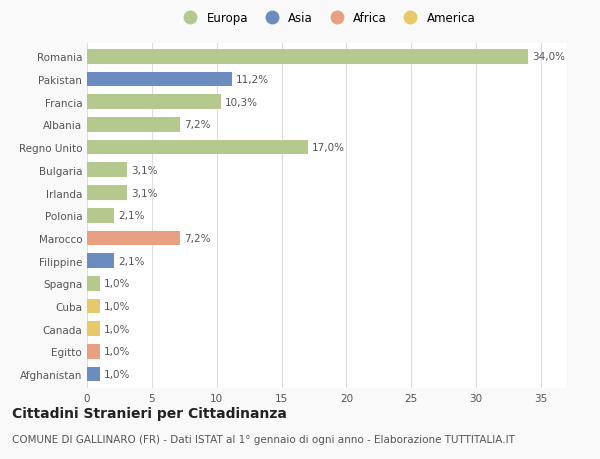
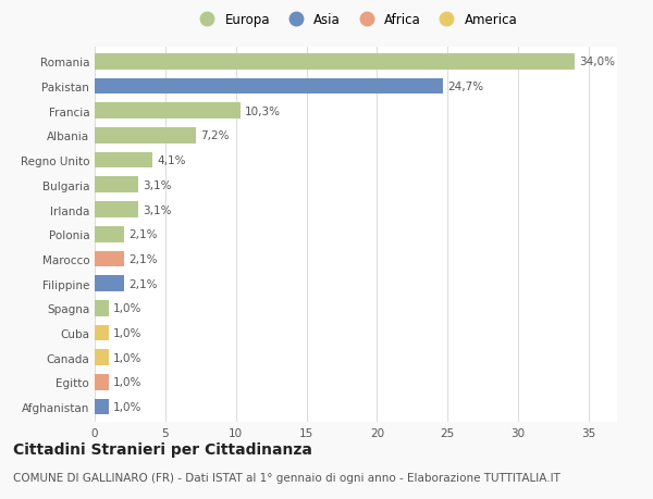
Pakistan: 11,2% -> 24,7%
Regno Unito: 17,0% -> 4,1%
Marocco: 7,2% -> 2,1%
